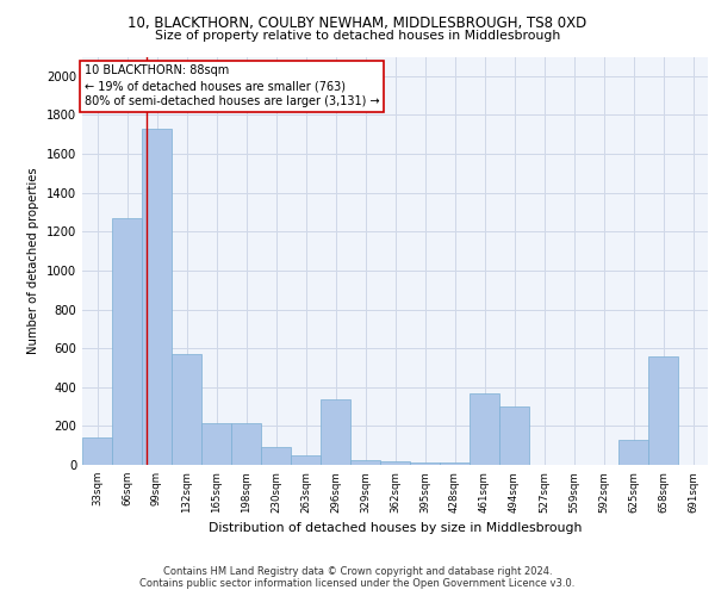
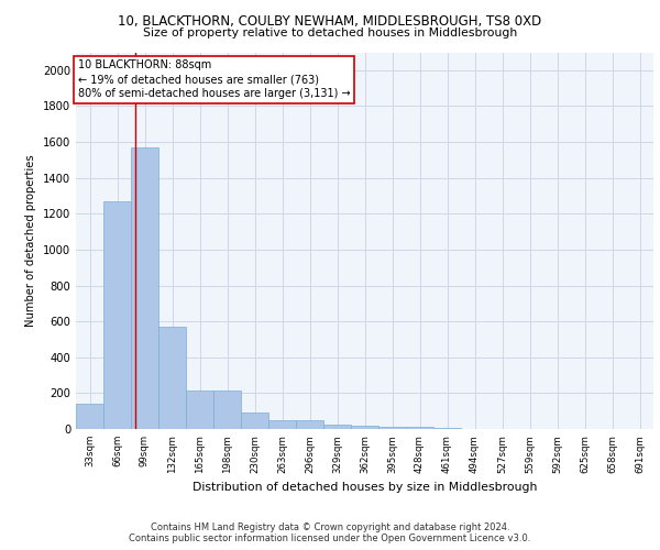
99sqm: 1730 -> 1570
296sqm: 340 -> 50
461sqm: 370 -> 0
494sqm: 300 -> 0
625sqm: 130 -> 0
658sqm: 560 -> 0
